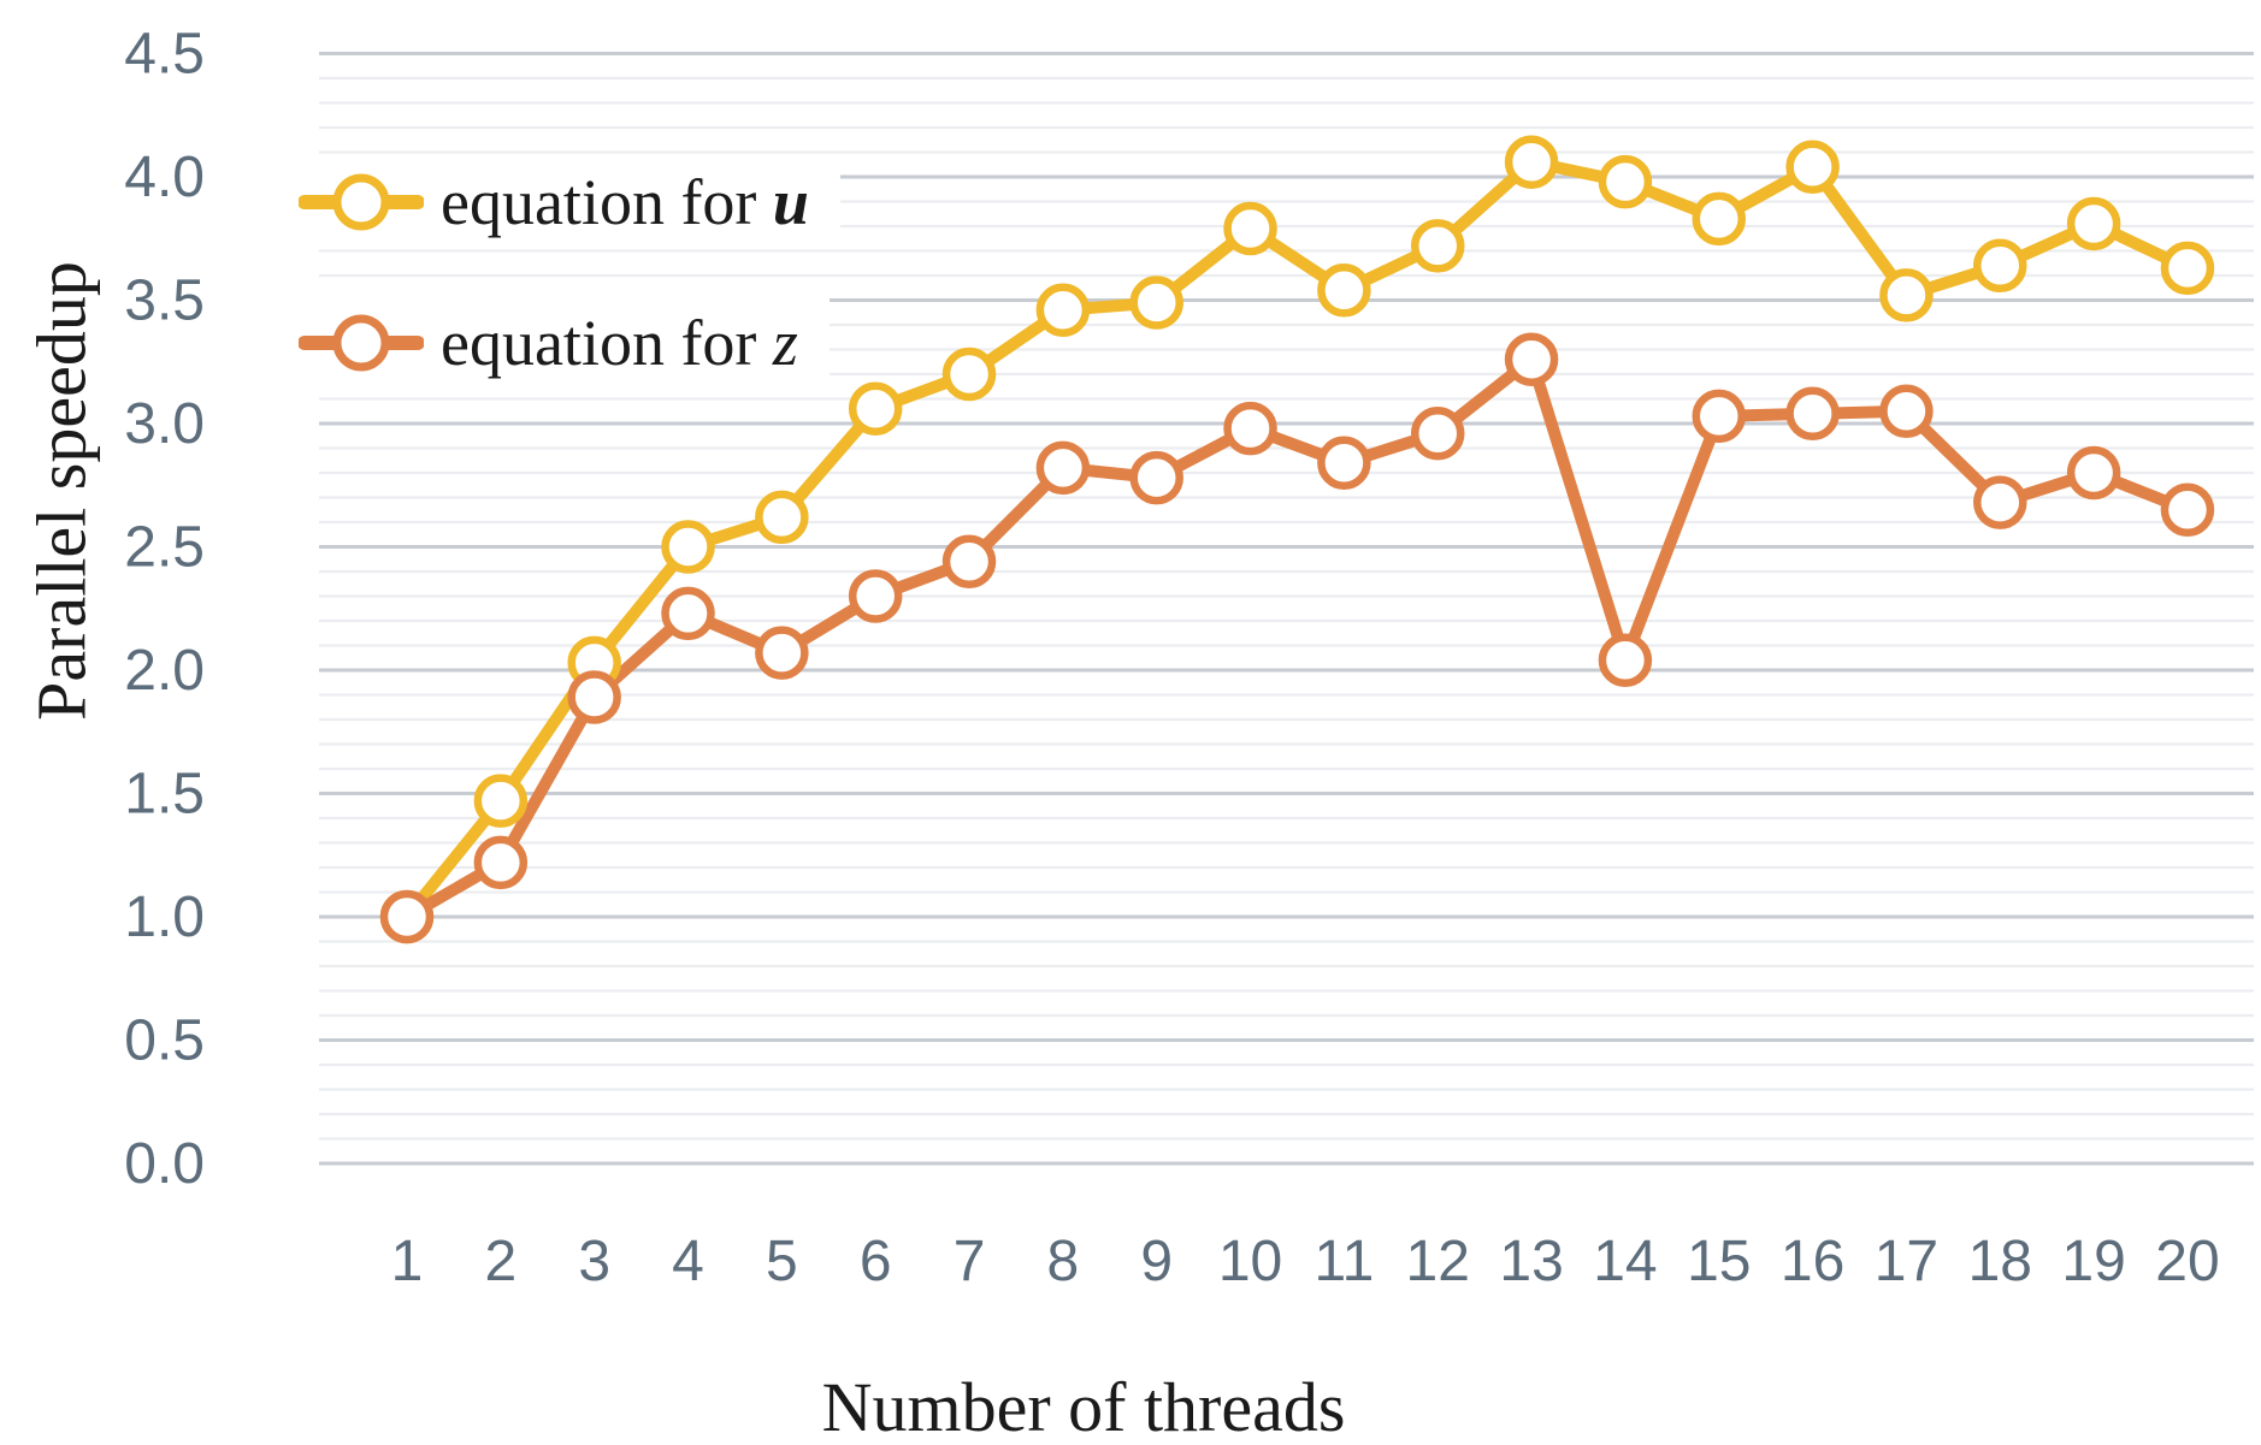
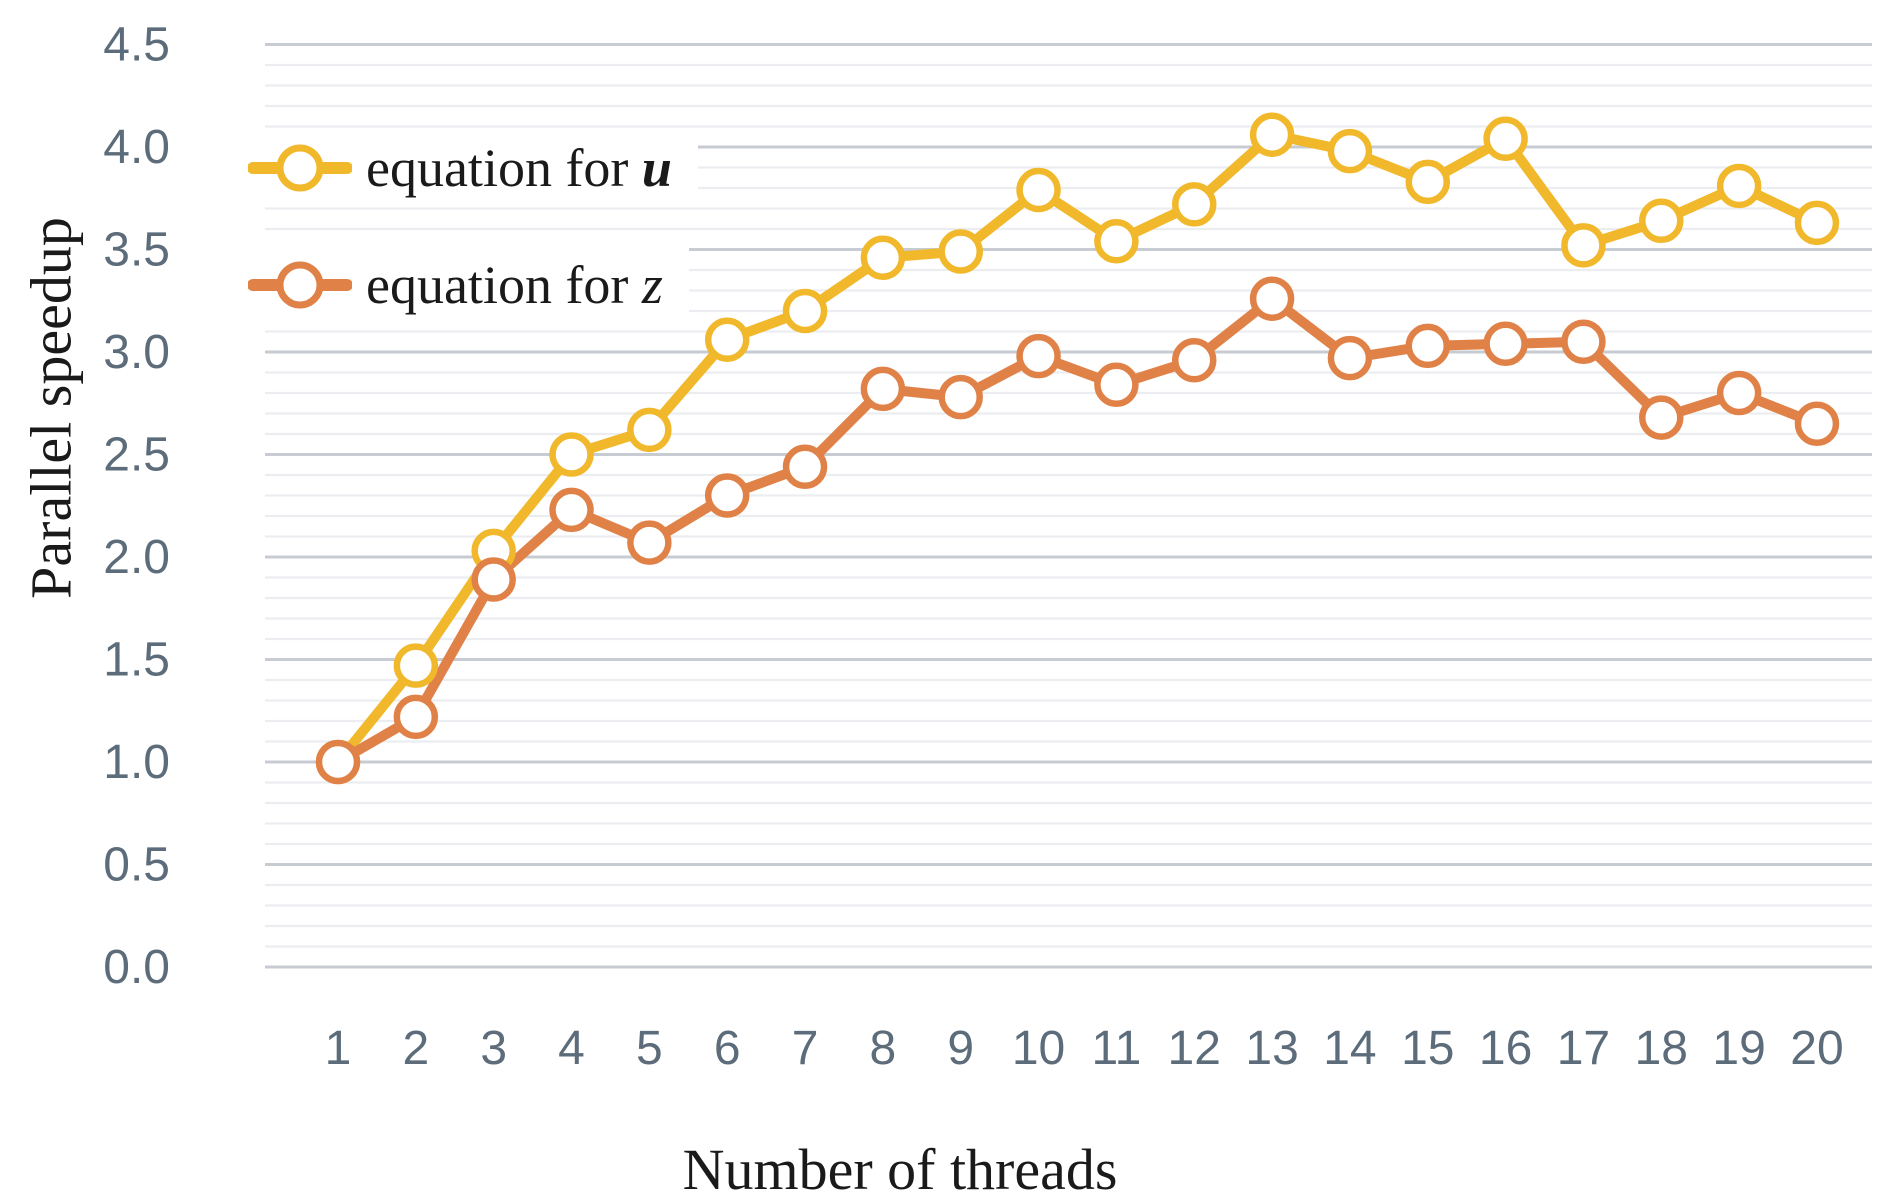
equation for z/14: 2.04 -> 2.97
